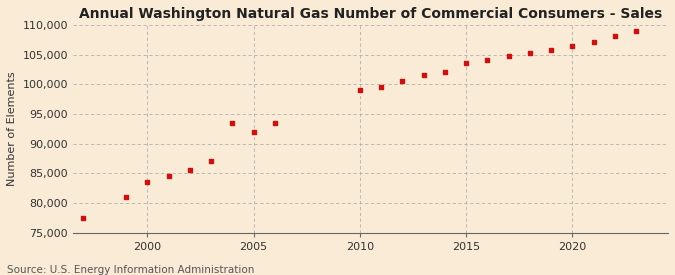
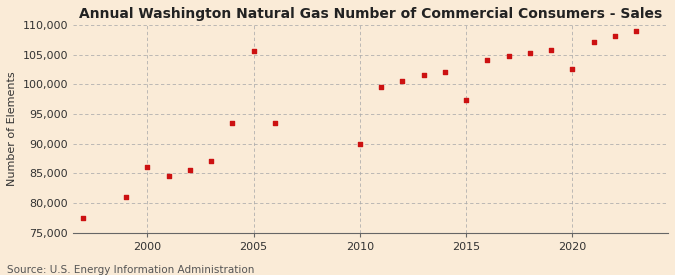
2000: 83,500 -> 86,000
2005: 92,000 -> 105,600
2010: 99,000 -> 90,000
2015: 103,500 -> 97,400
2020: 106,500 -> 102,600
